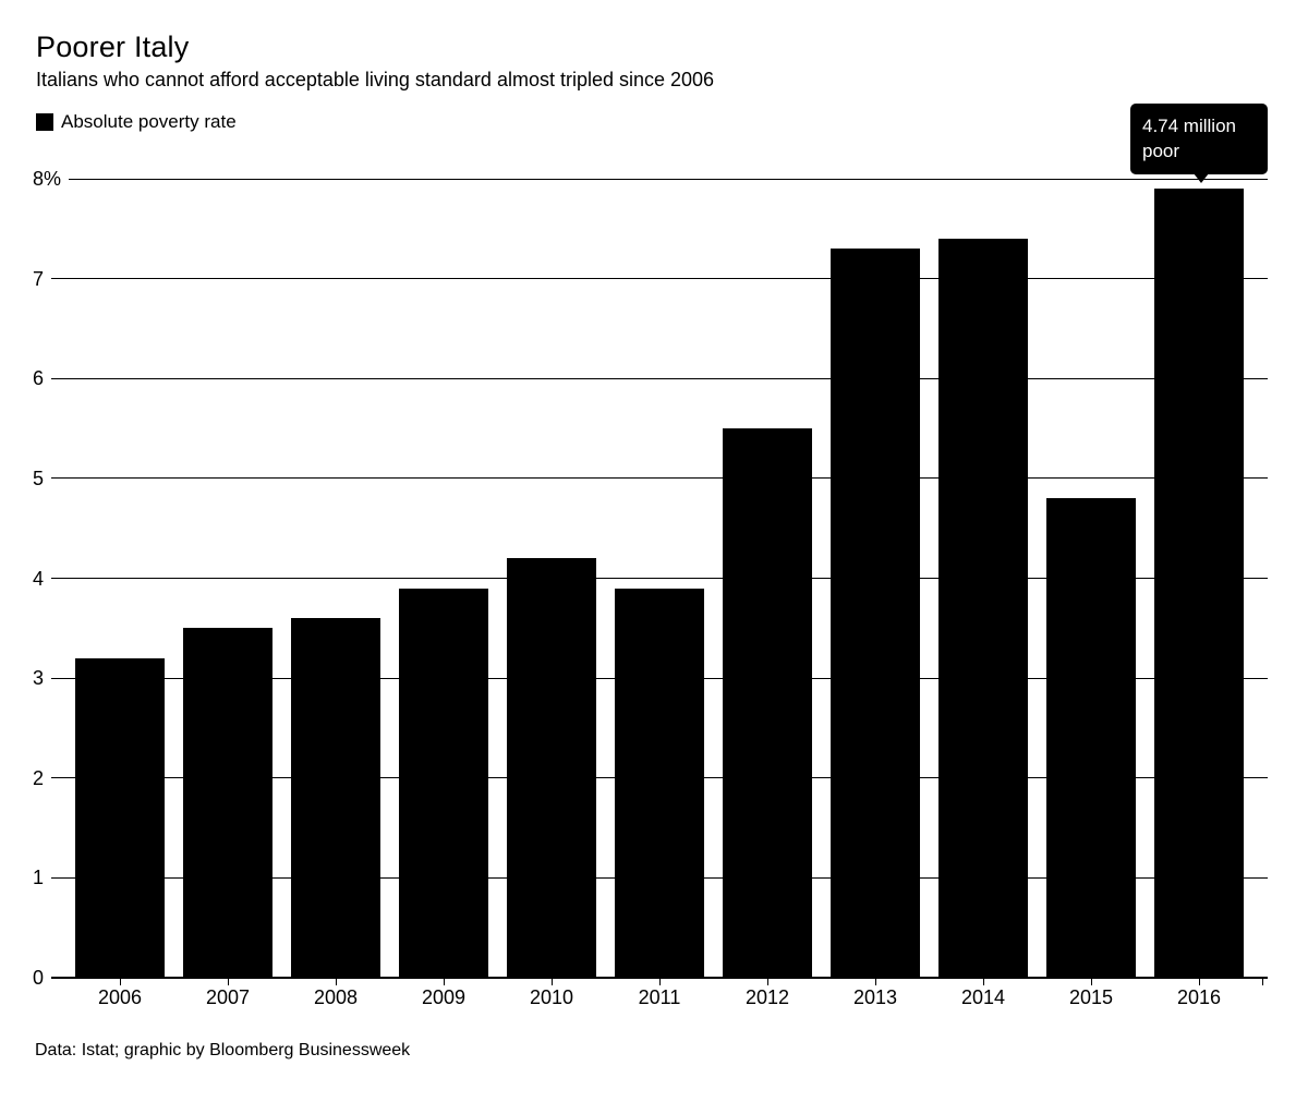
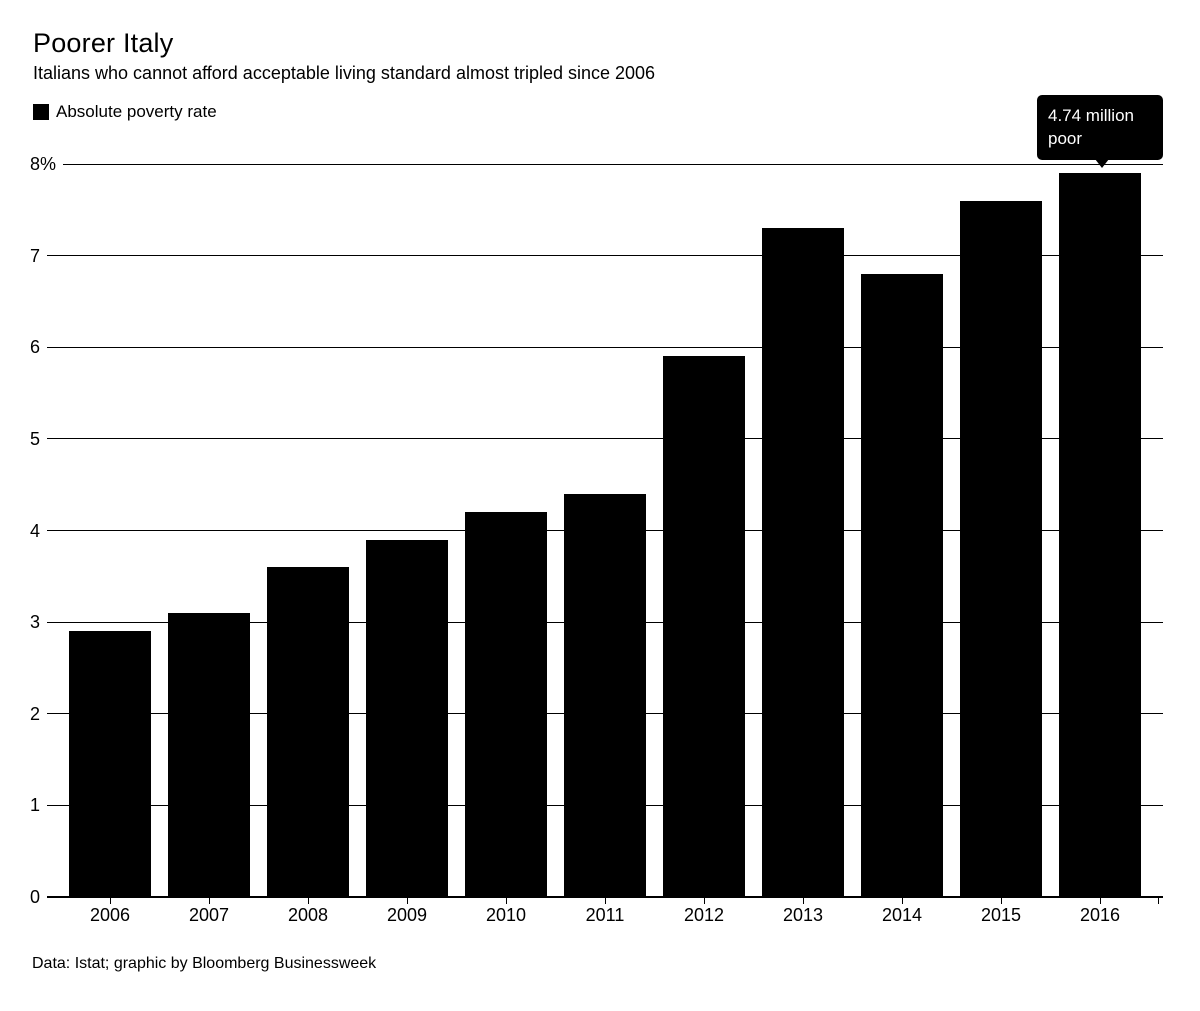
2006: 3.2% -> 2.9%
2007: 3.5% -> 3.1%
2011: 3.9% -> 4.4%
2012: 5.5% -> 5.9%
2014: 7.4% -> 6.8%
2015: 4.8% -> 7.6%
